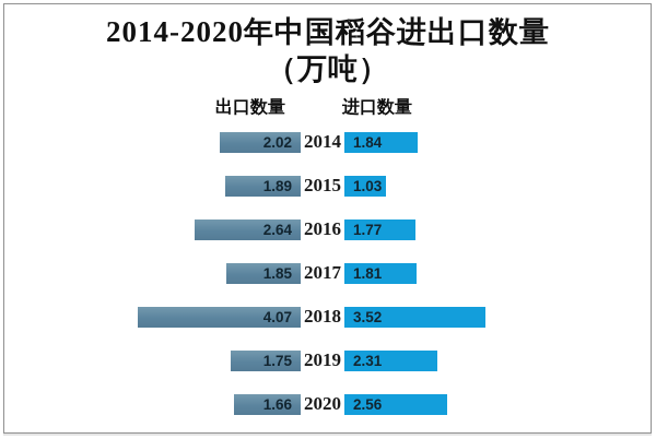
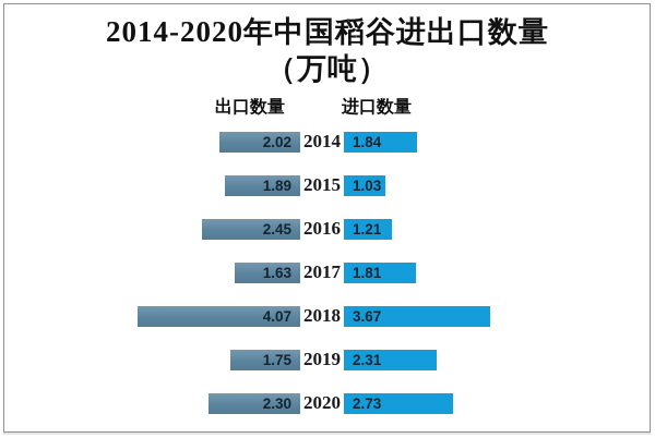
出口数量/2016: 2.64 -> 2.45
进口数量/2016: 1.77 -> 1.21
出口数量/2017: 1.85 -> 1.63
进口数量/2018: 3.52 -> 3.67
出口数量/2020: 1.66 -> 2.30
进口数量/2020: 2.56 -> 2.73
